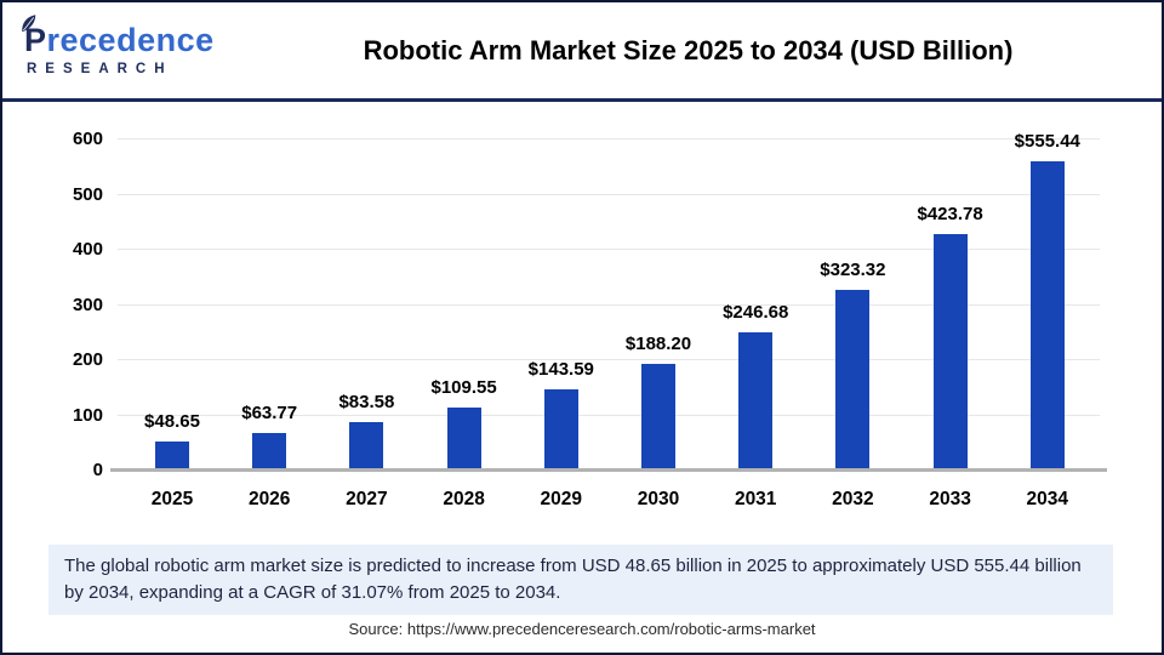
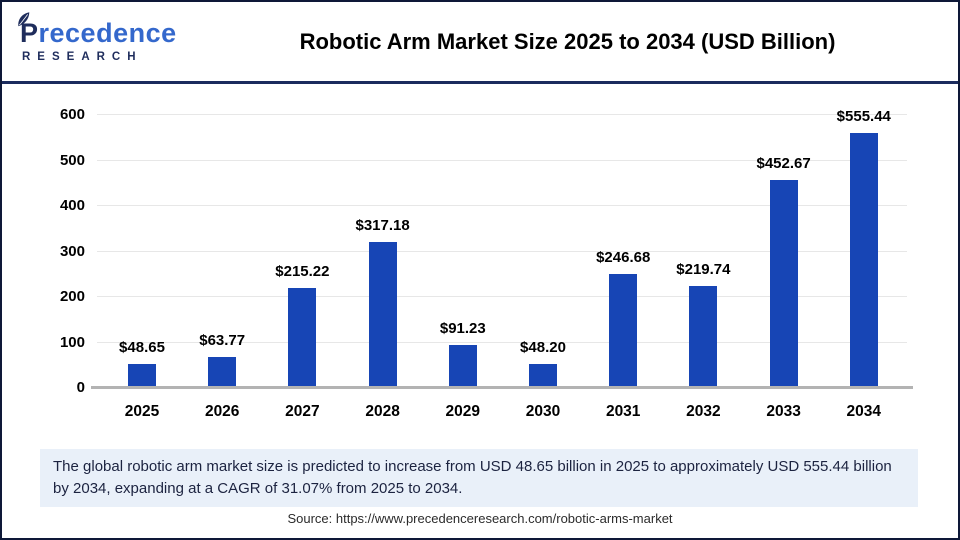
2027: $83.58 -> $215.22
2028: $109.55 -> $317.18
2029: $143.59 -> $91.23
2030: $188.20 -> $48.20
2032: $323.32 -> $219.74
2033: $423.78 -> $452.67
